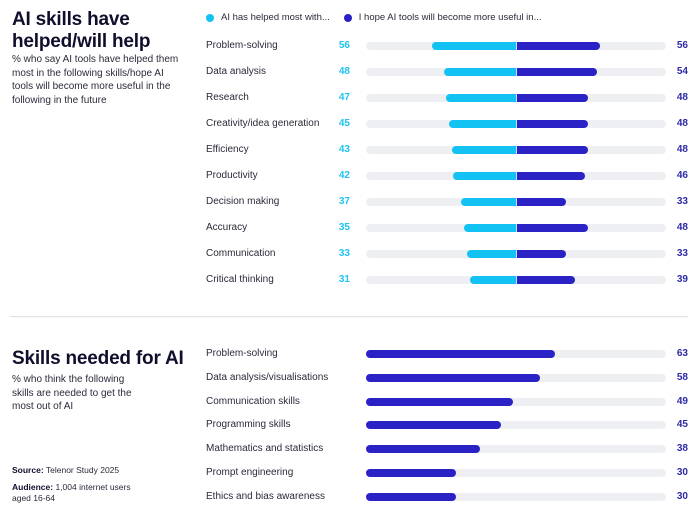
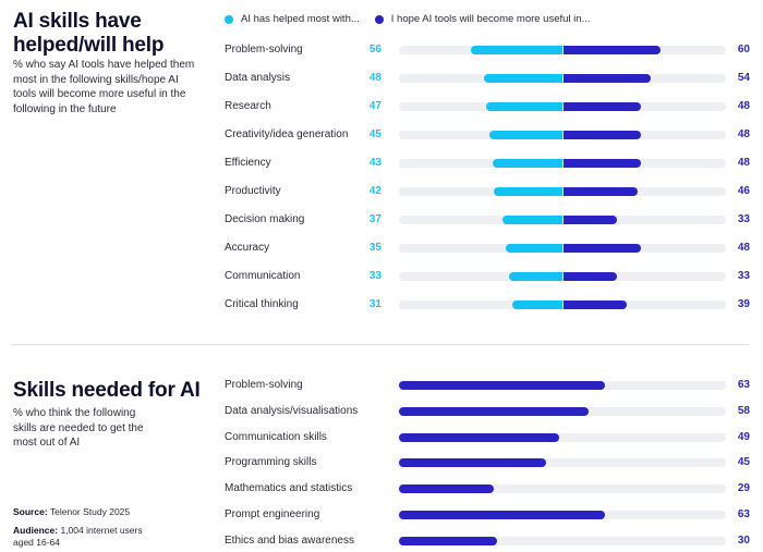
AI skills have helped/will help/I hope AI tools will become more useful in.../Problem-solving: 56 -> 60
Skills needed for AI/Mathematics and statistics: 38 -> 29
Skills needed for AI/Prompt engineering: 30 -> 63
